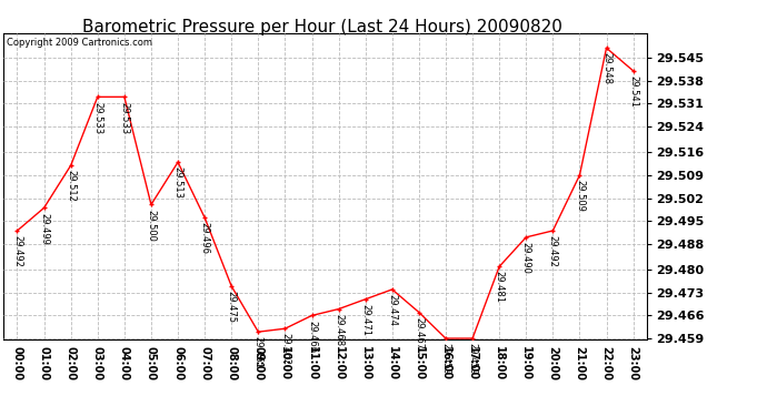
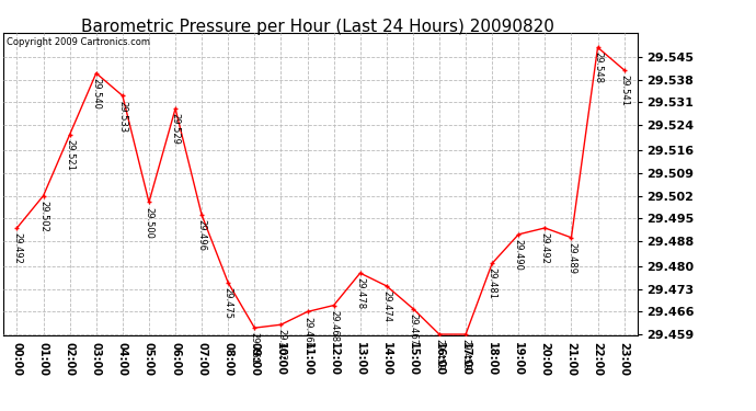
01:00: 29.499 -> 29.502
02:00: 29.512 -> 29.521
03:00: 29.533 -> 29.540
06:00: 29.513 -> 29.529
13:00: 29.471 -> 29.478
21:00: 29.509 -> 29.489
